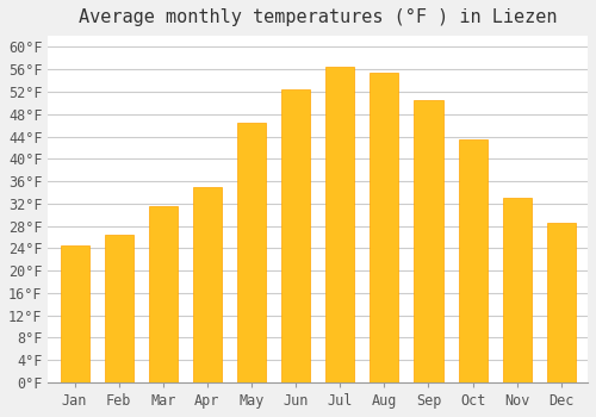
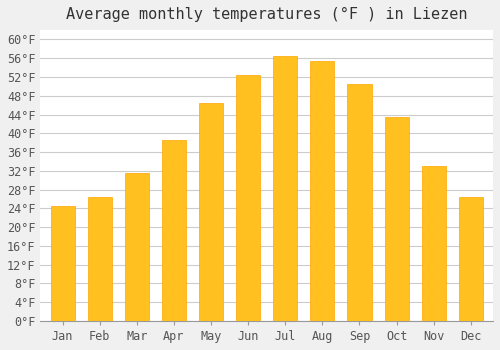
Apr: 35.0°F -> 38.5°F
Dec: 28.5°F -> 26.5°F
